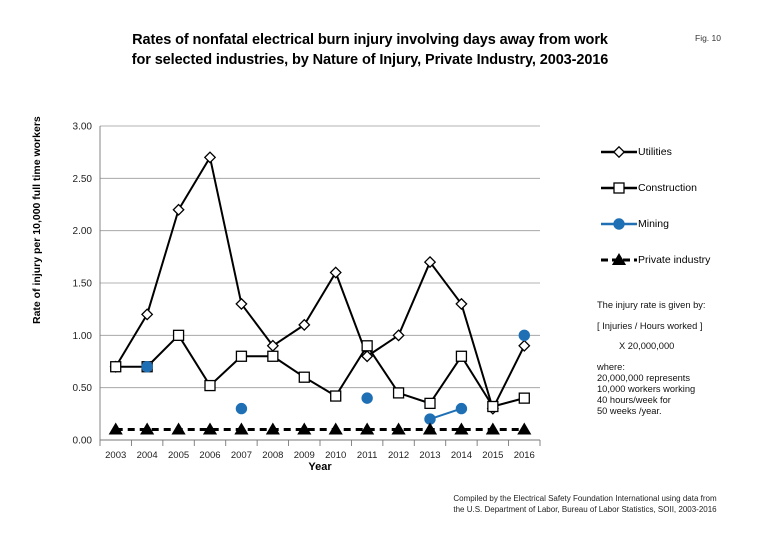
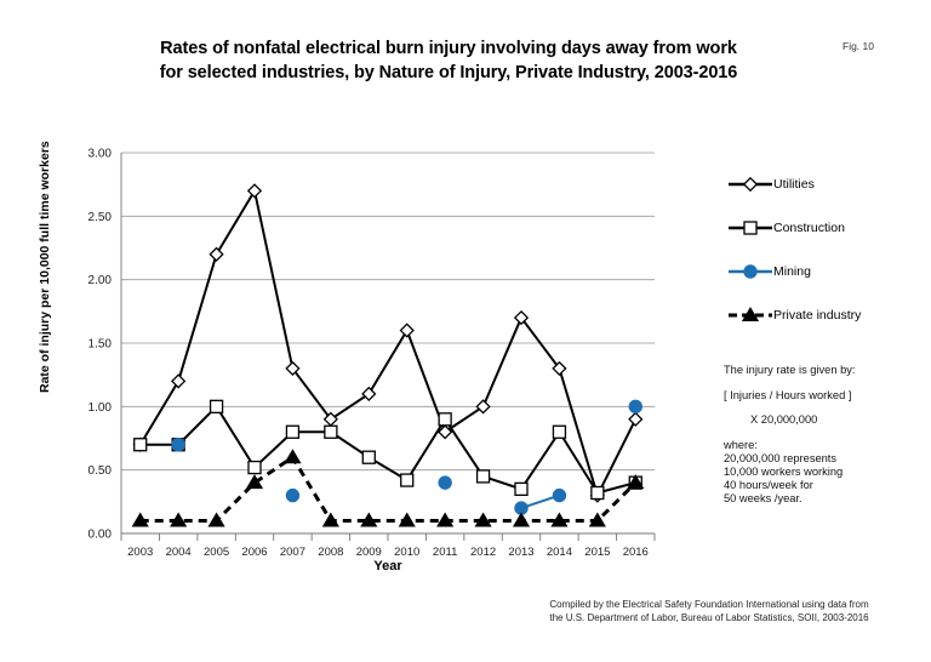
Private industry/2006: 0.1 -> 0.4
Private industry/2007: 0.1 -> 0.6
Private industry/2016: 0.1 -> 0.4
